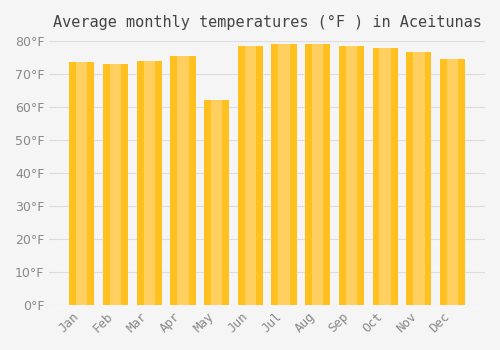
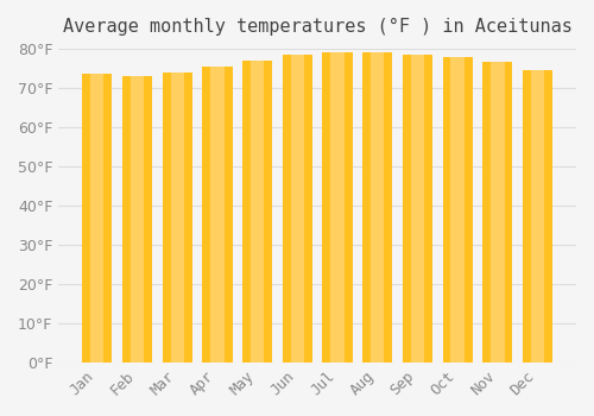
May: 62.0°F -> 77.0°F
